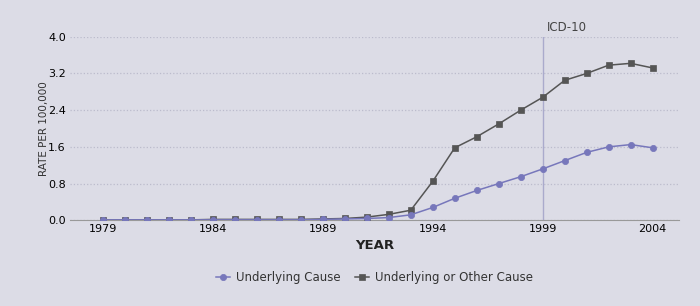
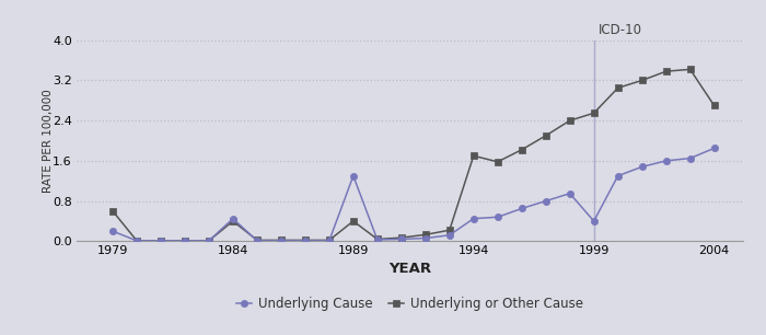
Underlying Cause/1979: 0.01 -> 0.20
Underlying or Other Cause/1979: 0.01 -> 0.60
Underlying Cause/1984: 0.01 -> 0.45
Underlying or Other Cause/1984: 0.02 -> 0.40
Underlying Cause/1989: 0.02 -> 1.30
Underlying or Other Cause/1989: 0.03 -> 0.40
Underlying Cause/1994: 0.28 -> 0.45
Underlying or Other Cause/1994: 0.85 -> 1.70
Underlying Cause/1999: 1.12 -> 0.40
Underlying or Other Cause/1999: 2.68 -> 2.55
Underlying Cause/2004: 1.58 -> 1.85
Underlying or Other Cause/2004: 3.32 -> 2.70
